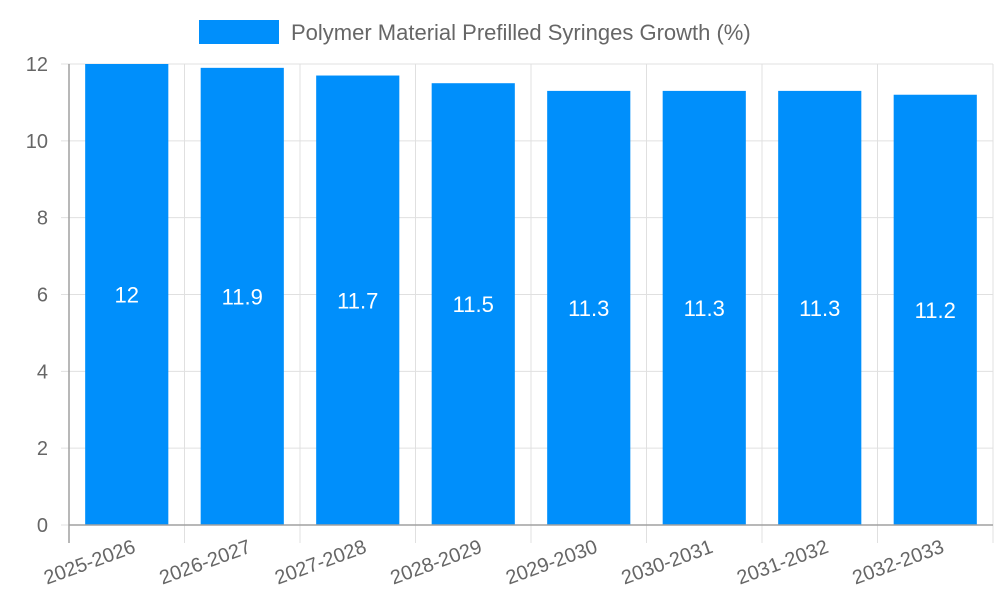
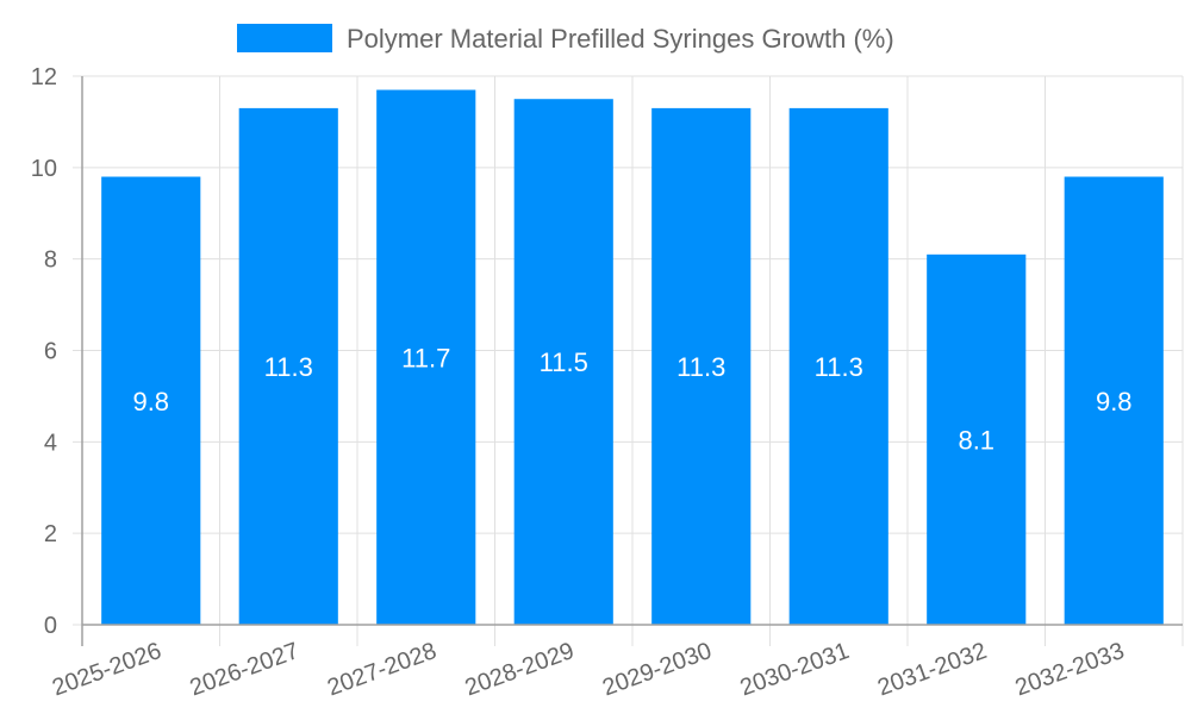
2025-2026: 12 -> 9.8
2026-2027: 11.9 -> 11.3
2031-2032: 11.3 -> 8.1
2032-2033: 11.2 -> 9.8
